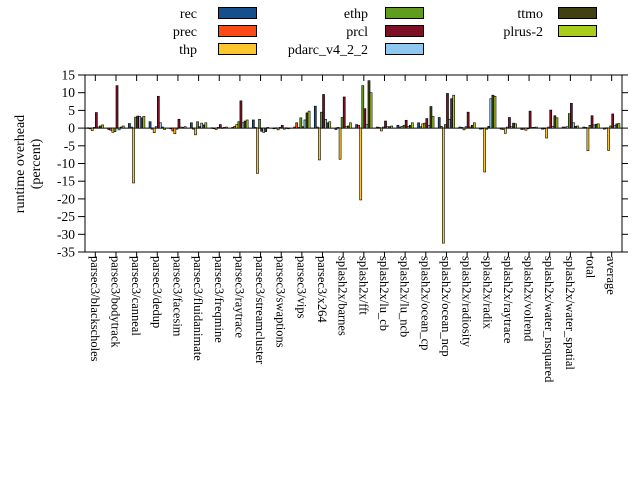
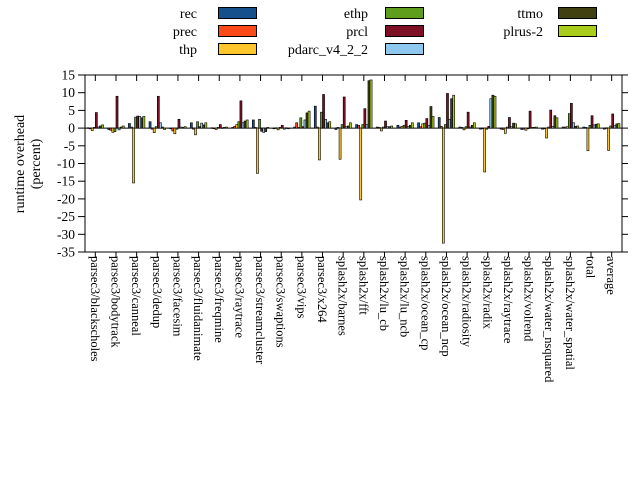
prcl/parsec3/bodytrack: 12 -> 9
ethp/splash2x/barnes: 3 -> 1
ethp/splash2x/fft: 12 -> 1
plrus-2/splash2x/fft: 10 -> 14
